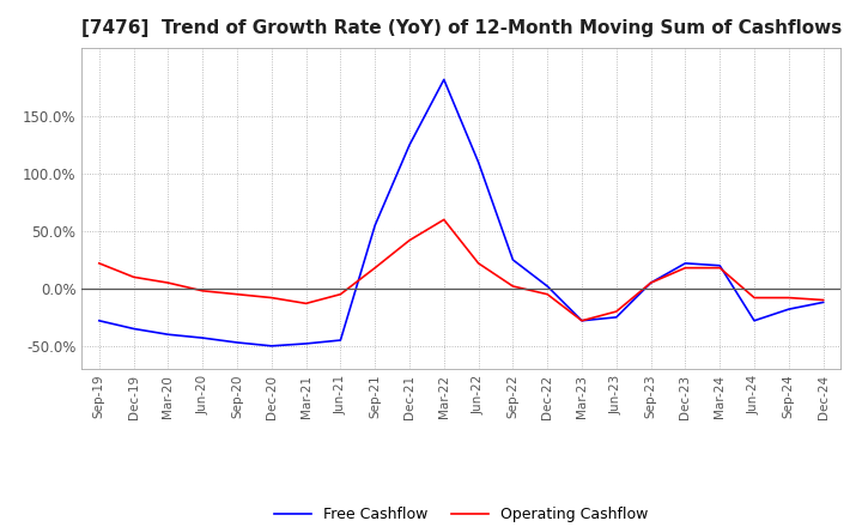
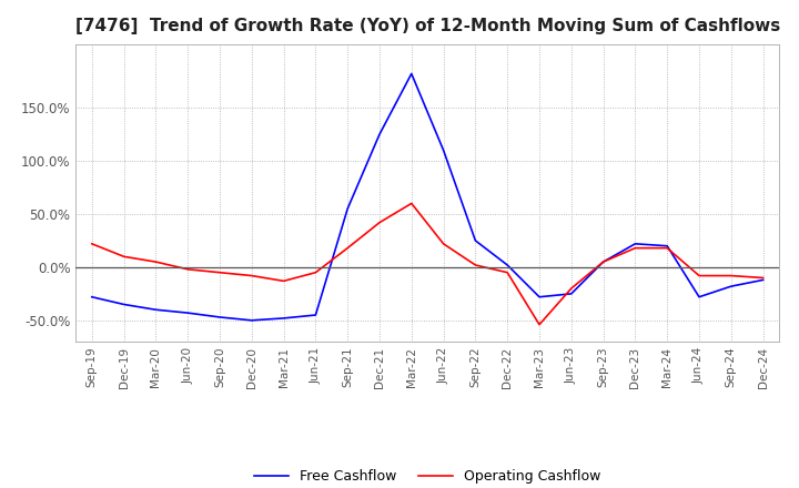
Operating Cashflow/Mar-23: -28% -> -54%
